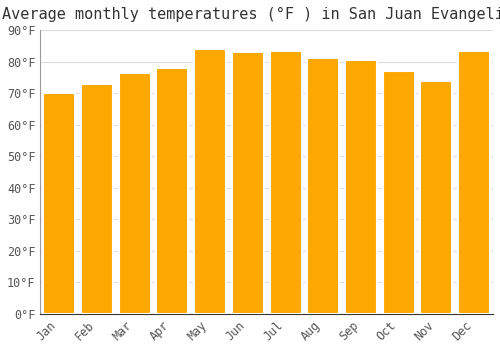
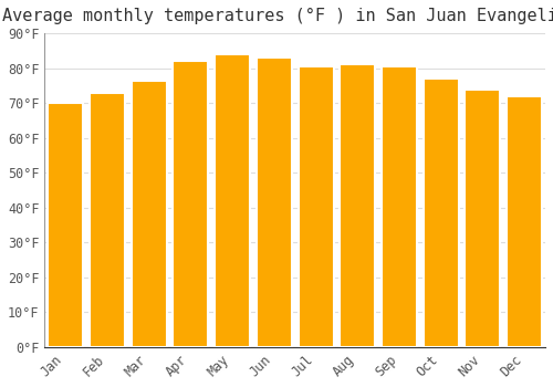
Apr: 78.0°F -> 82.0°F
Jul: 83.5°F -> 80.5°F
Dec: 83.5°F -> 72.0°F
